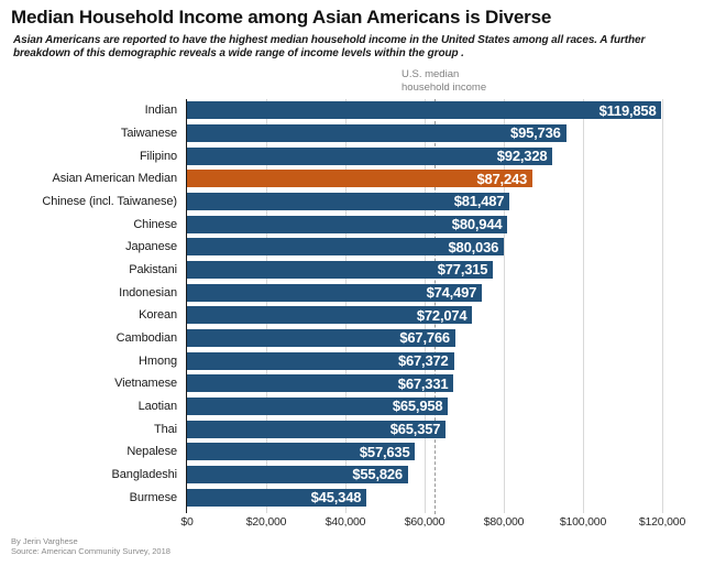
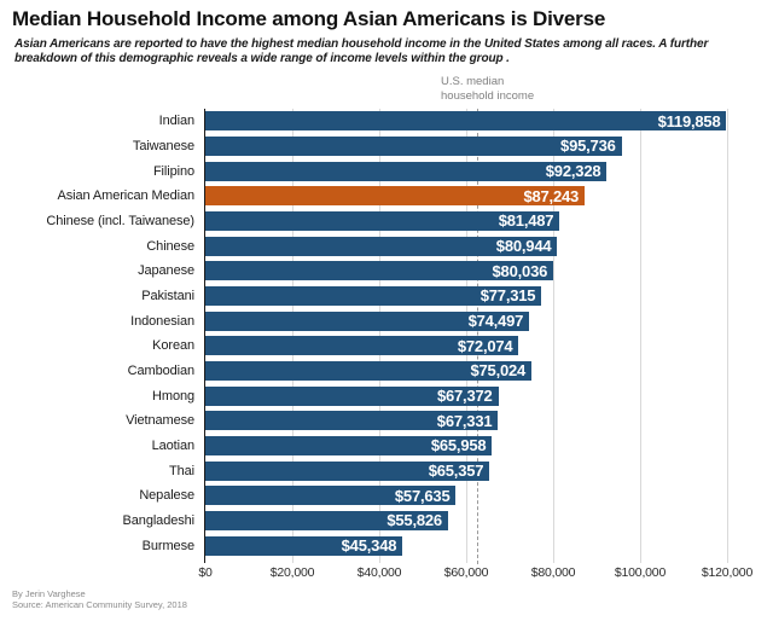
Cambodian: $67,766 -> $75,024
